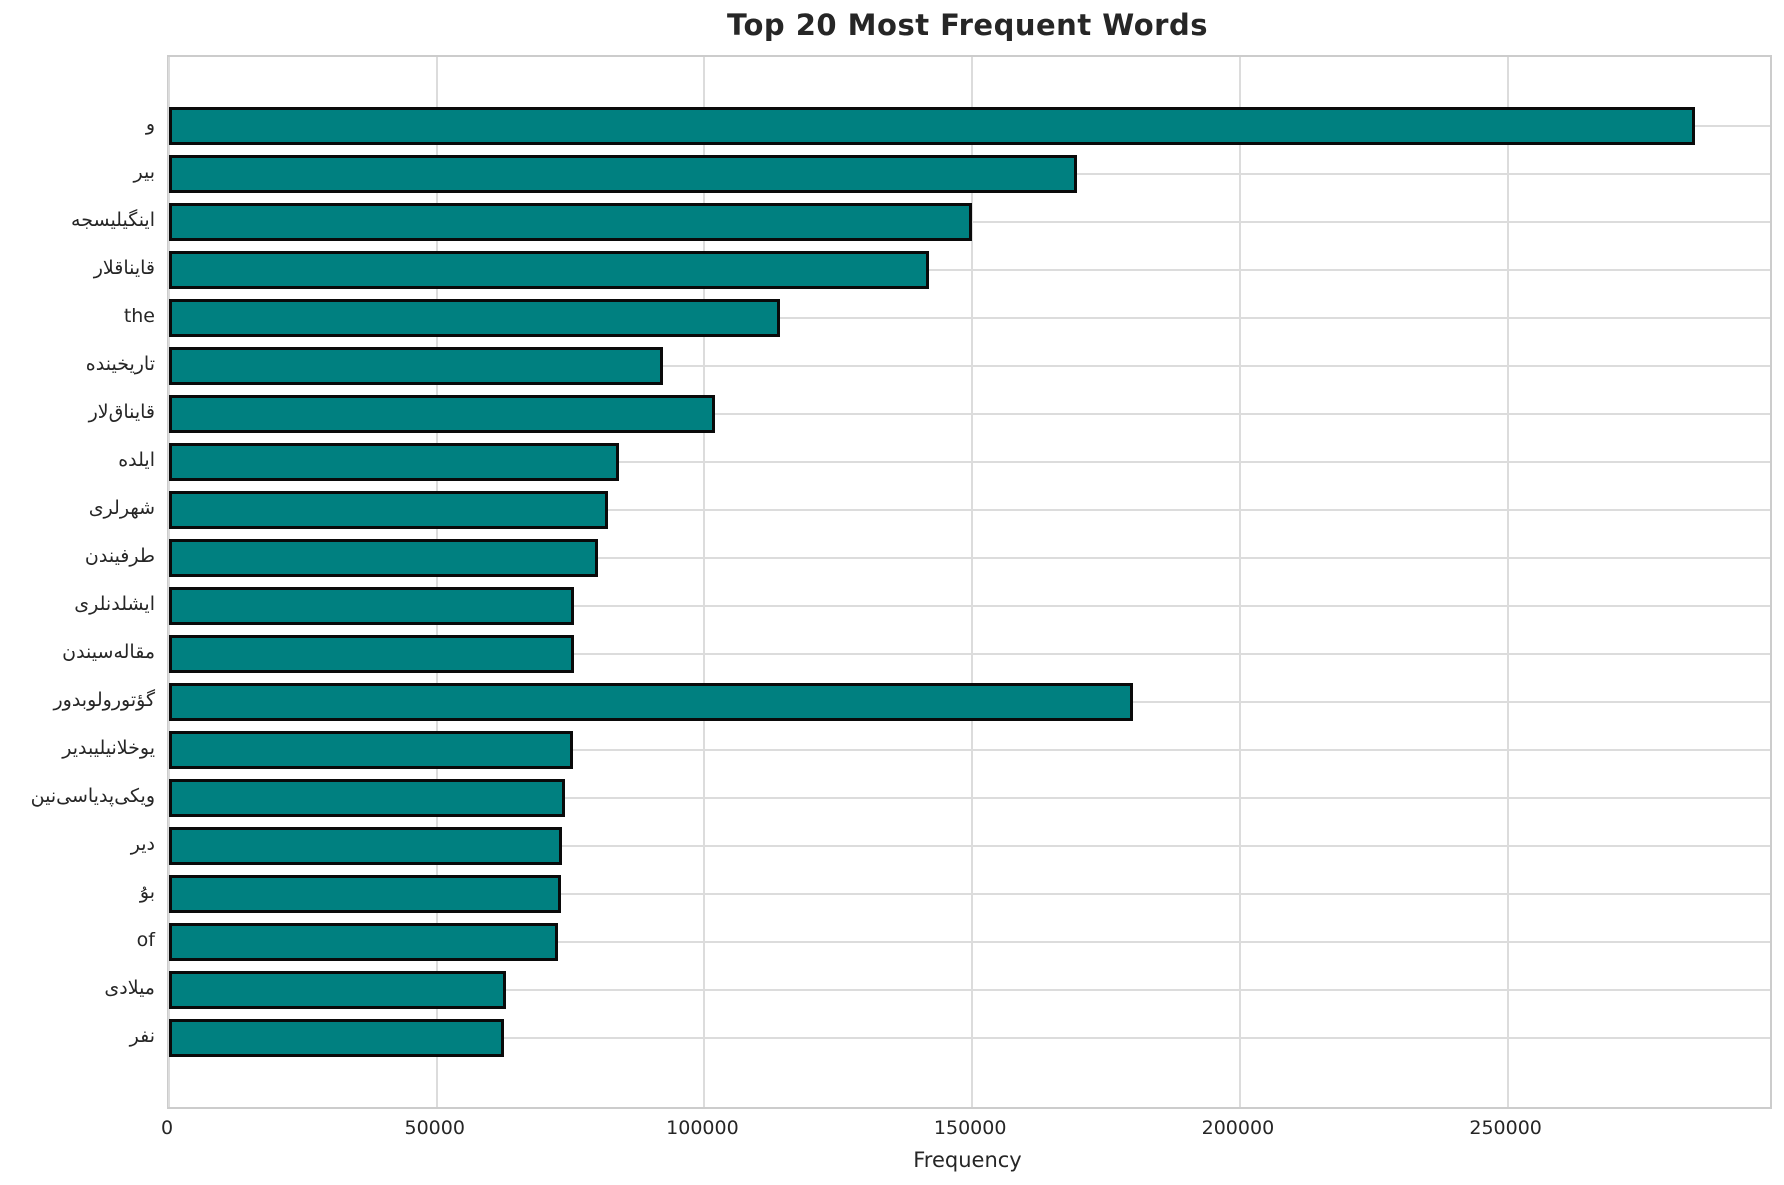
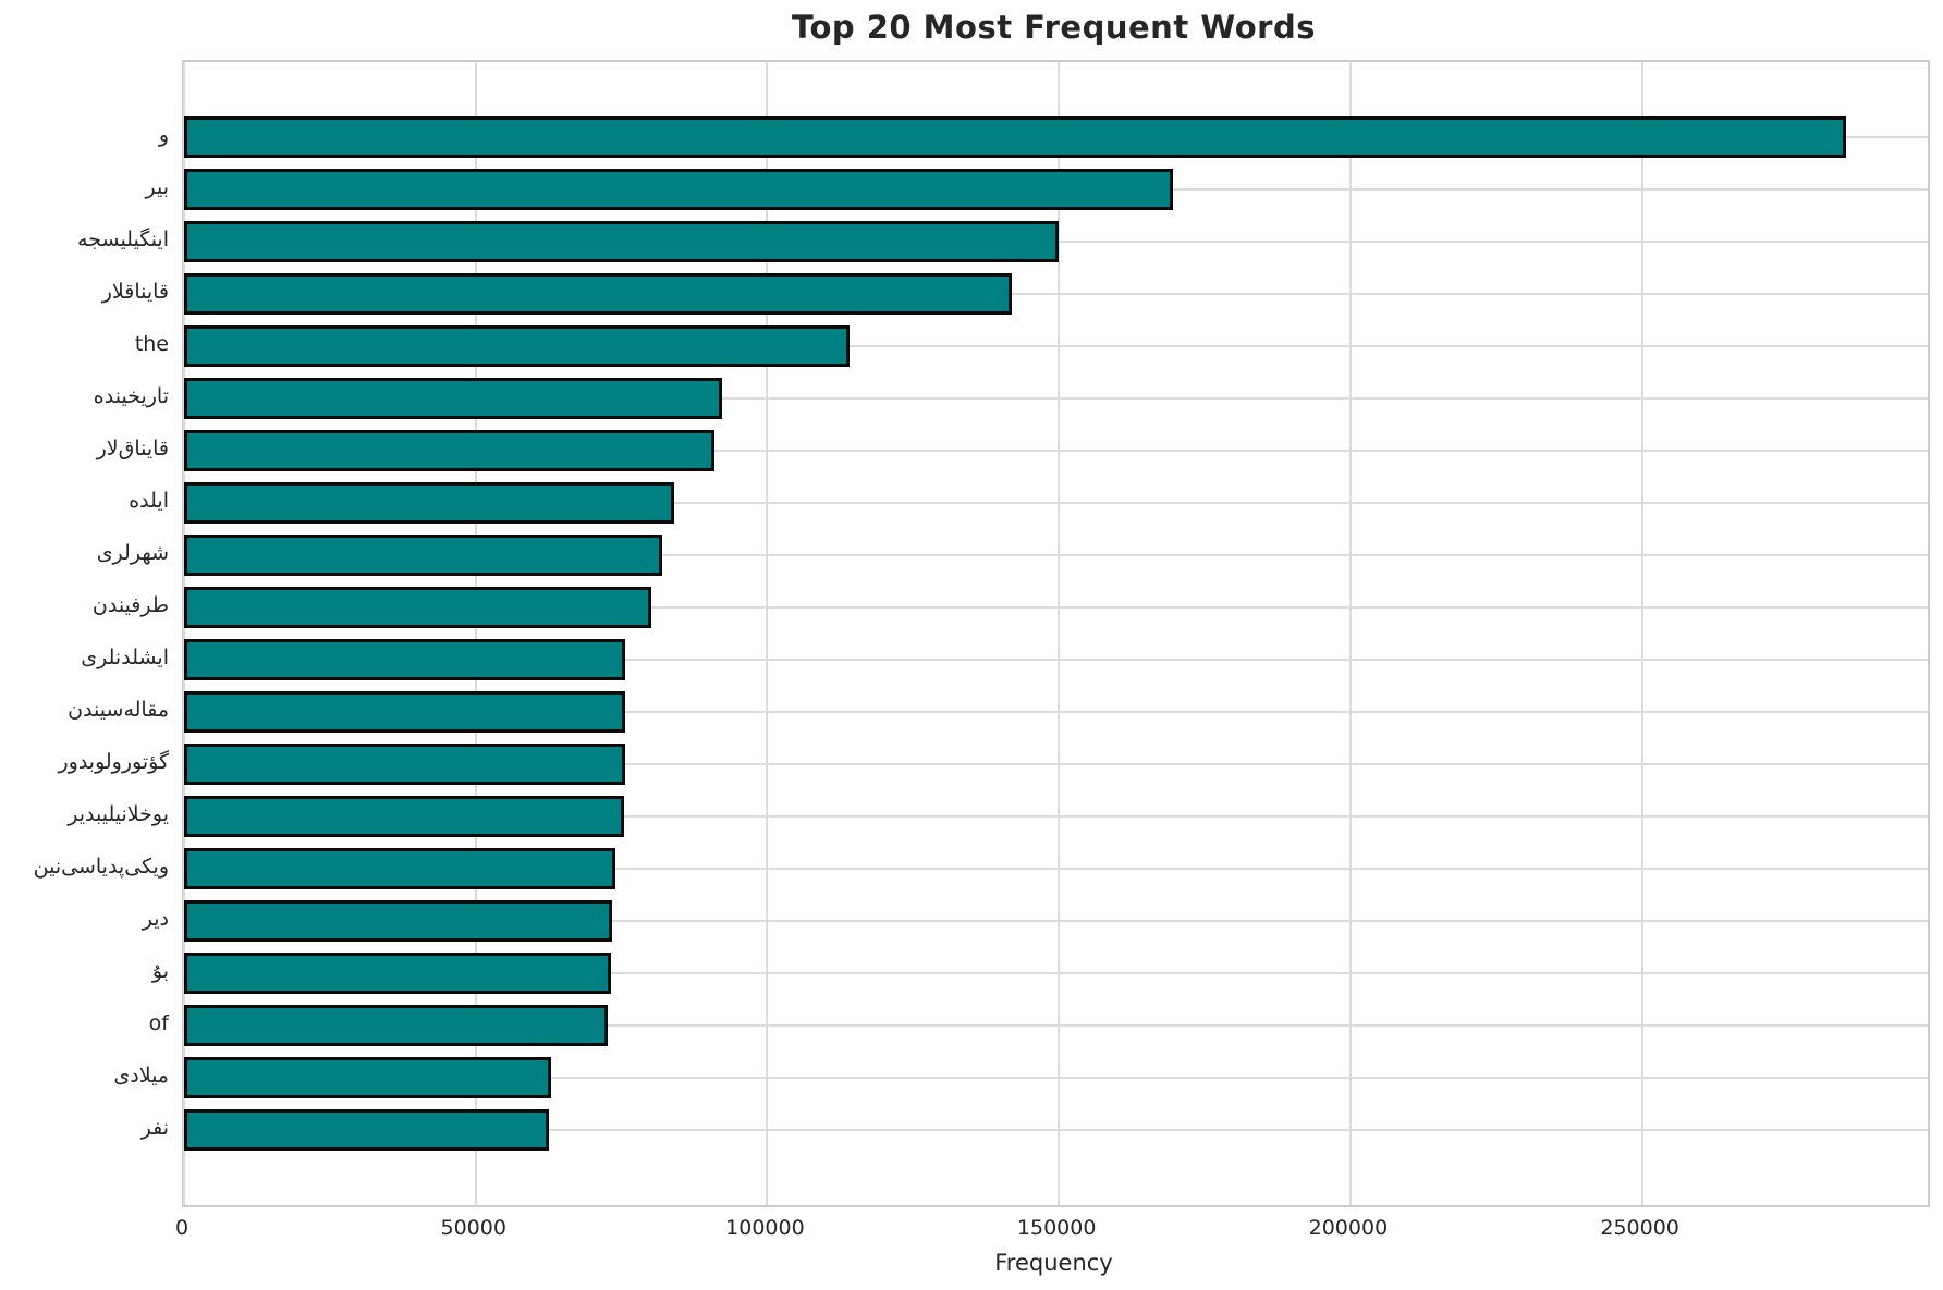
قایناق‌لار: 102000 -> 91000
گؤتورولوبدور: 180000 -> 76000
